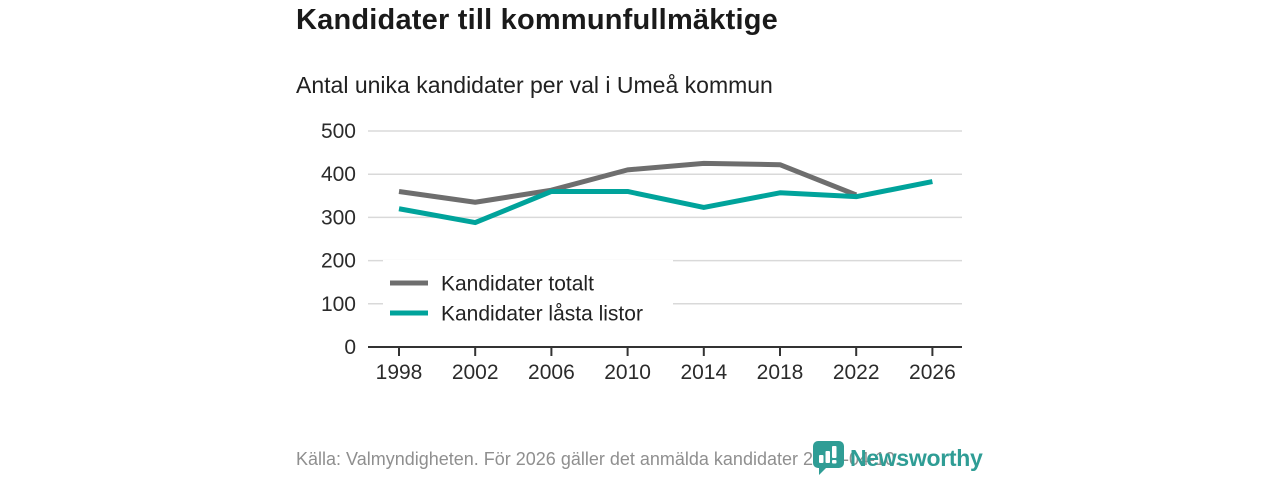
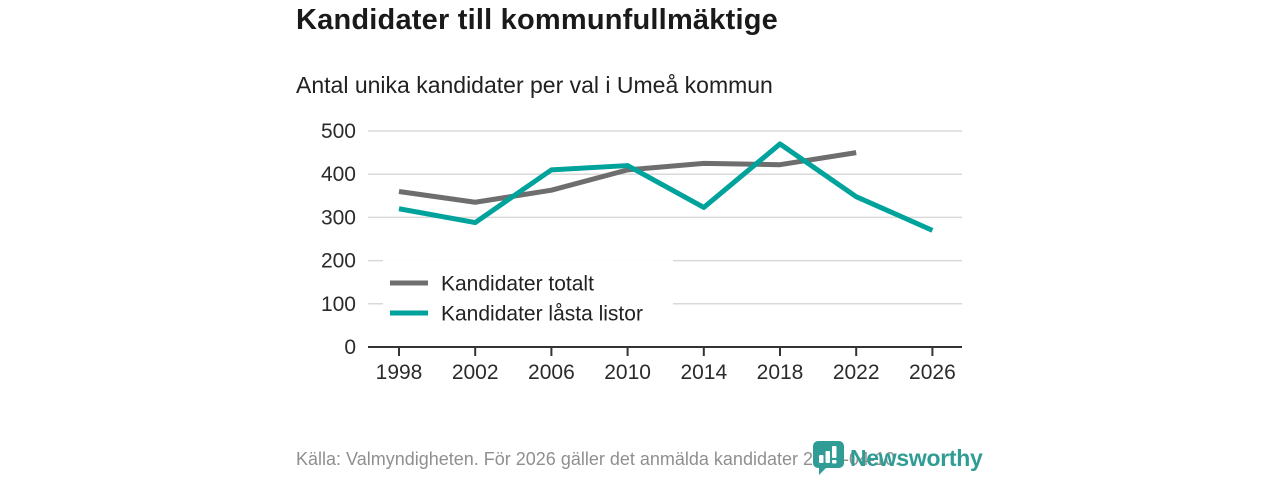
Kandidater låsta listor/2006: 360 -> 410
Kandidater låsta listor/2010: 360 -> 420
Kandidater låsta listor/2018: 360 -> 470
Kandidater totalt/2022: 350 -> 450
Kandidater låsta listor/2026: 380 -> 270
